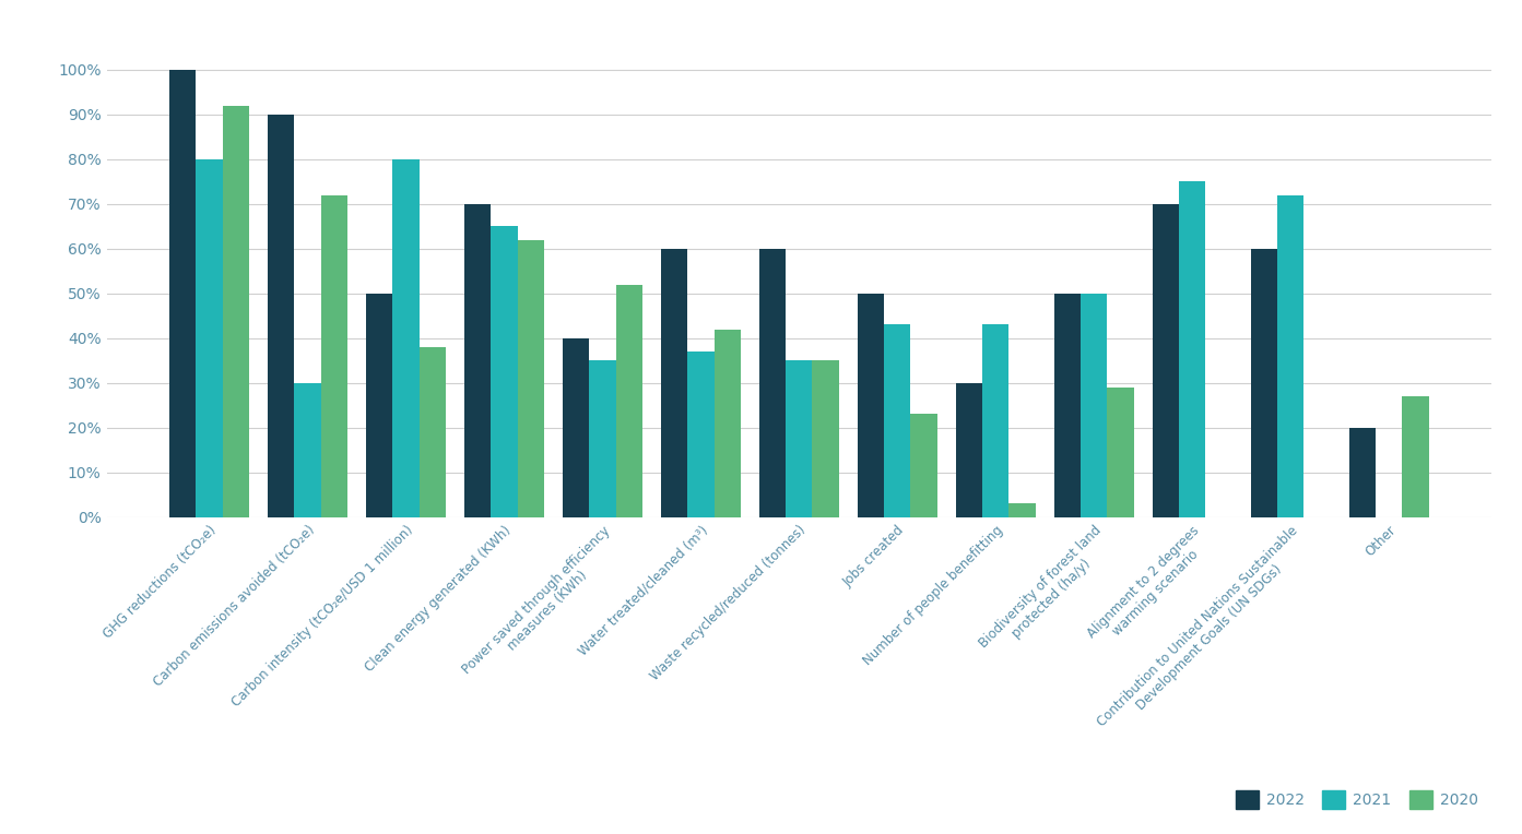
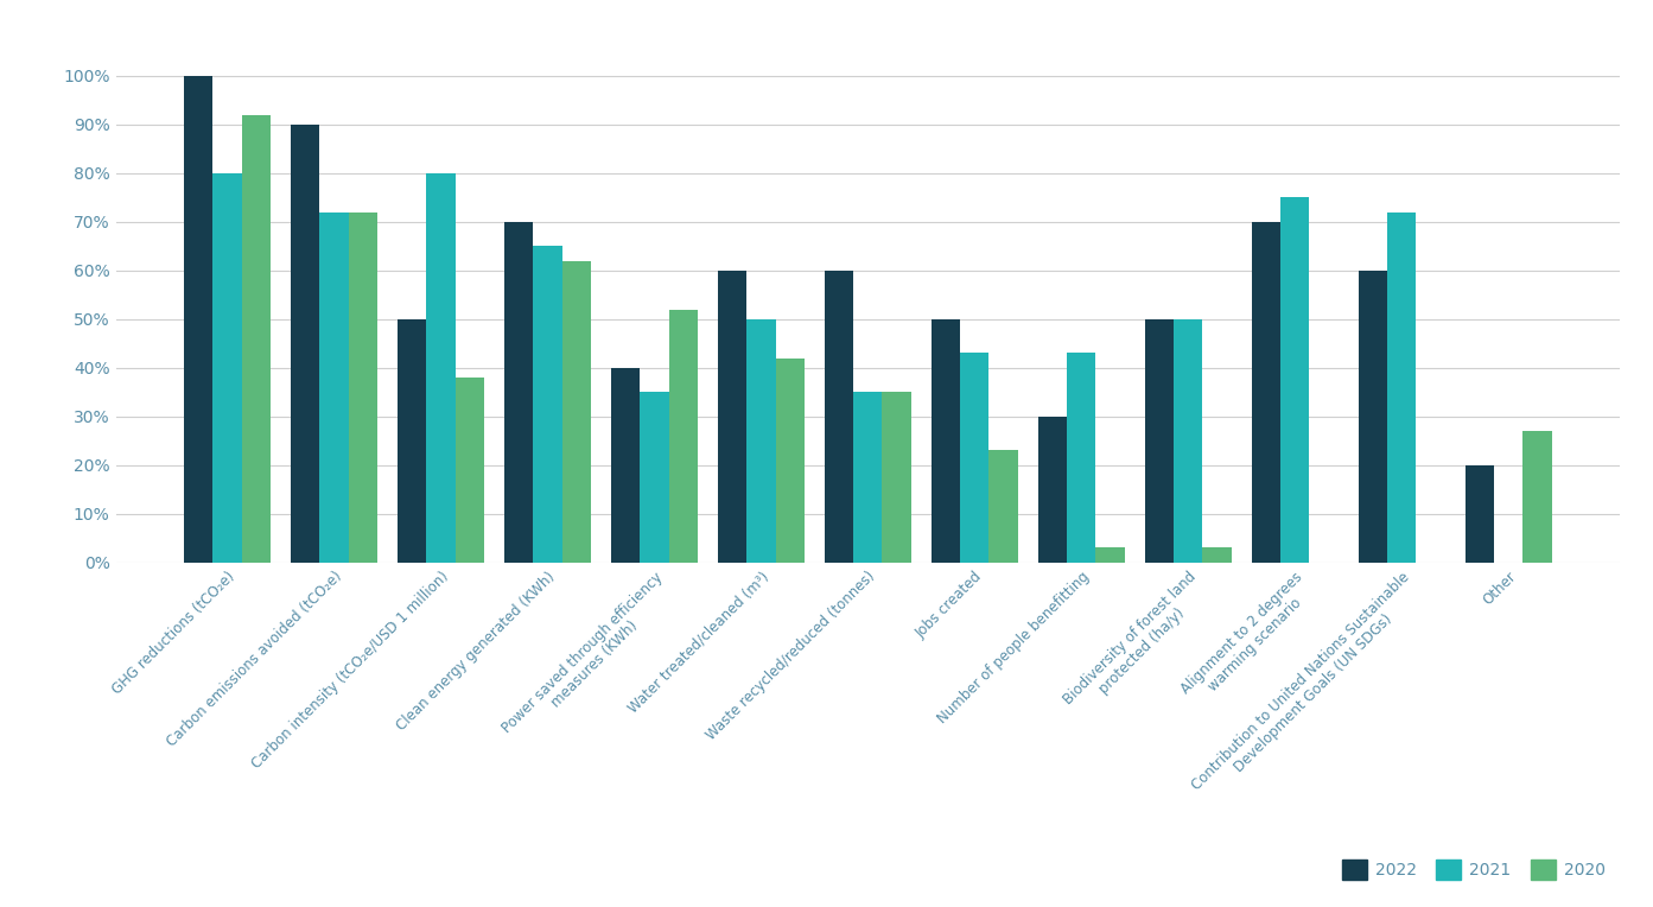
2021/Carbon emissions avoided (tCO₂e): 30% -> 72%
2021/Water treated/cleaned (m³): 37% -> 50%
2020/Biodiversity of forest land protected (ha/y): 29% -> 3%
